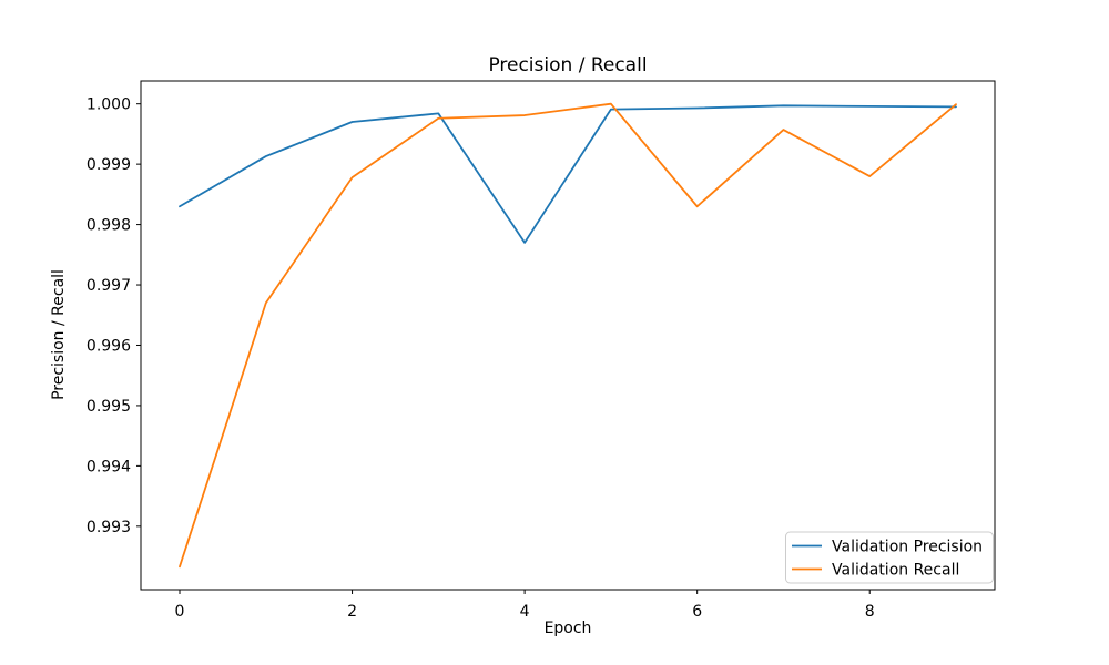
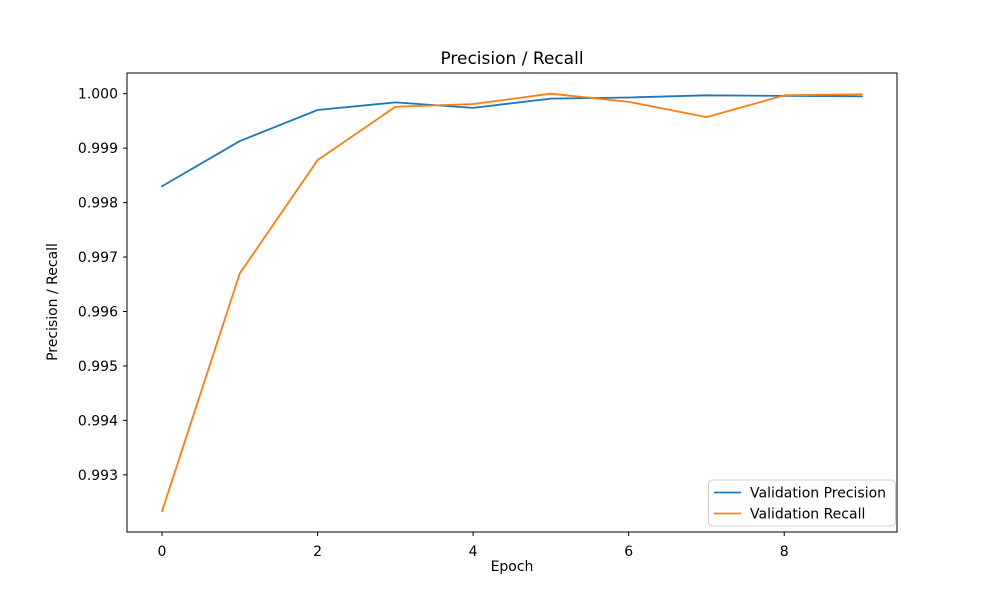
Validation Precision/4: 0.9977 -> 0.9997
Validation Recall/6: 0.9983 -> 0.9999
Validation Recall/8: 0.9988 -> 1.0000
